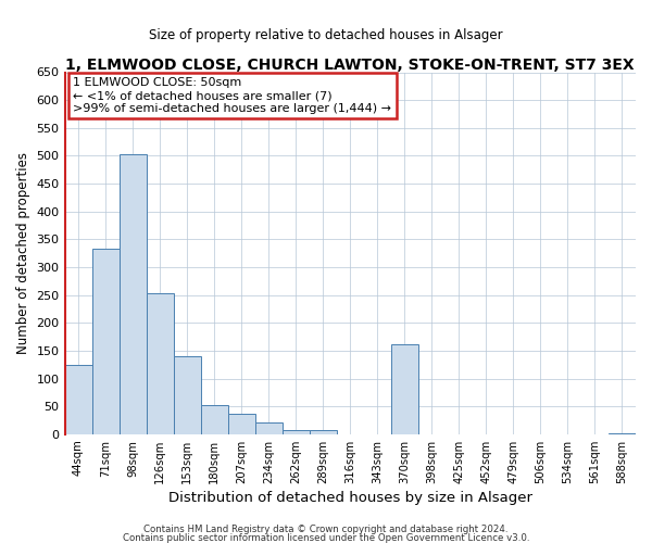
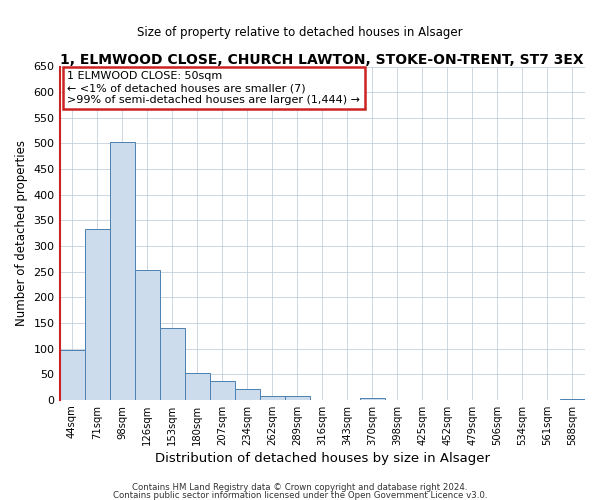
44sqm: 124 -> 97
370sqm: 162 -> 4
